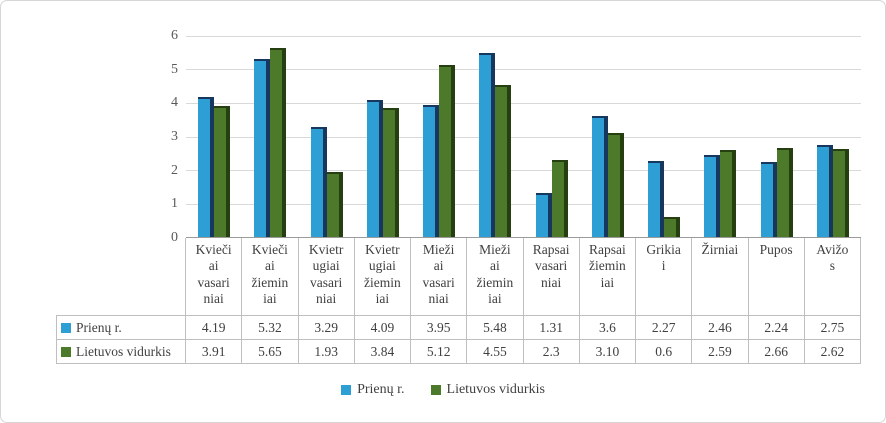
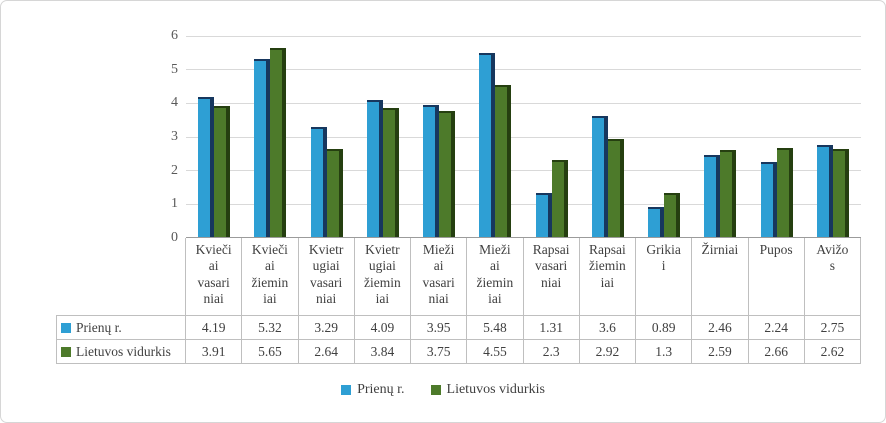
Lietuvos vidurkis/Kvietrugiai vasariniai: 1.93 -> 2.64
Lietuvos vidurkis/Miežiai vasariniai: 5.12 -> 3.75
Lietuvos vidurkis/Rapsai žieminiai: 3.10 -> 2.92
Prienų r./Grikiai: 2.27 -> 0.89
Lietuvos vidurkis/Grikiai: 0.6 -> 1.3
